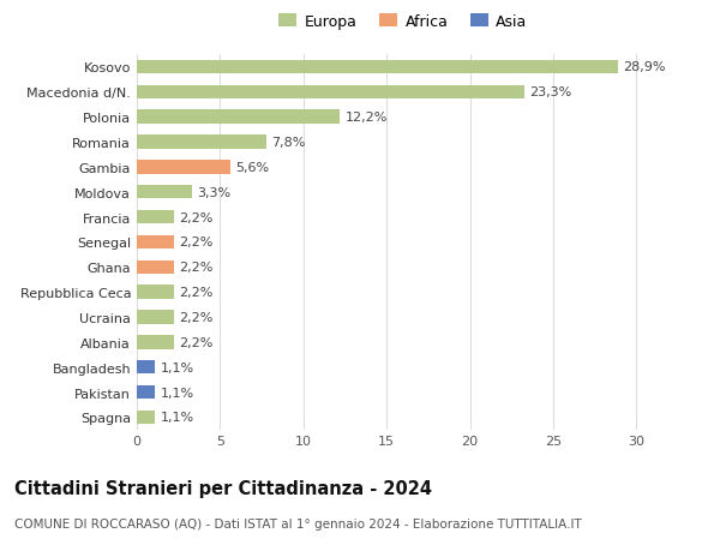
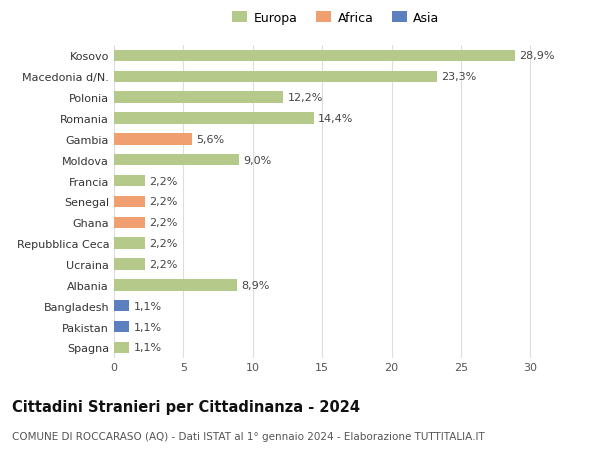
Romania: 7,8% -> 14,4%
Moldova: 3,3% -> 9,0%
Albania: 2,2% -> 8,9%
